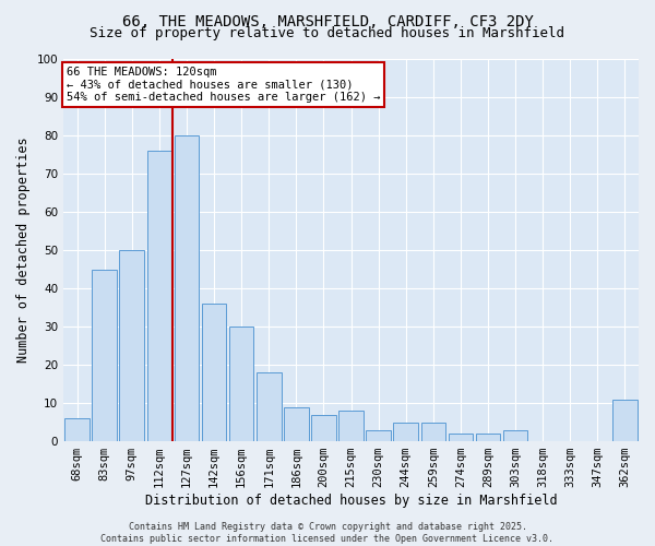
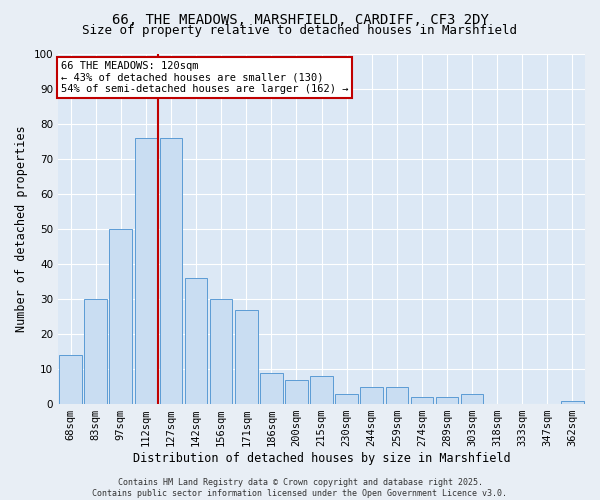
68sqm: 6 -> 14
83sqm: 45 -> 30
127sqm: 80 -> 76
171sqm: 18 -> 27
362sqm: 11 -> 1
